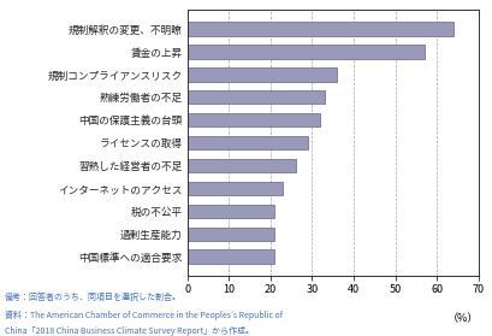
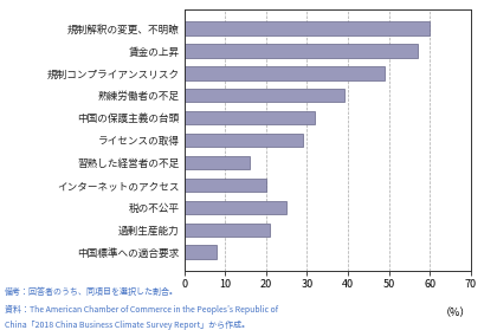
規制解釈の変更、不明瞭: 64 -> 60
規制コンプライアンスリスク: 36 -> 49
熟練労働者の不足: 33 -> 39
習熟した経営者の不足: 26 -> 16
インターネットのアクセス: 23 -> 20
税の不公平: 21 -> 25
中国標準への適合要求: 21 -> 8
